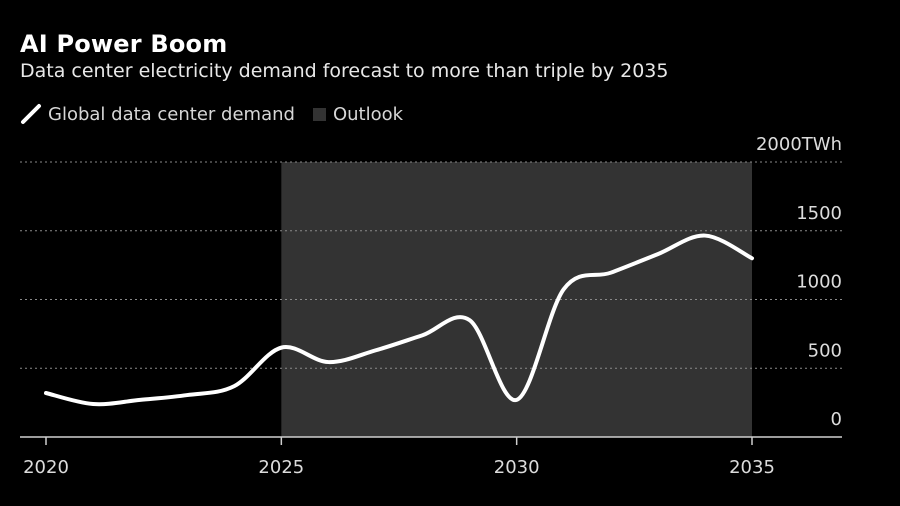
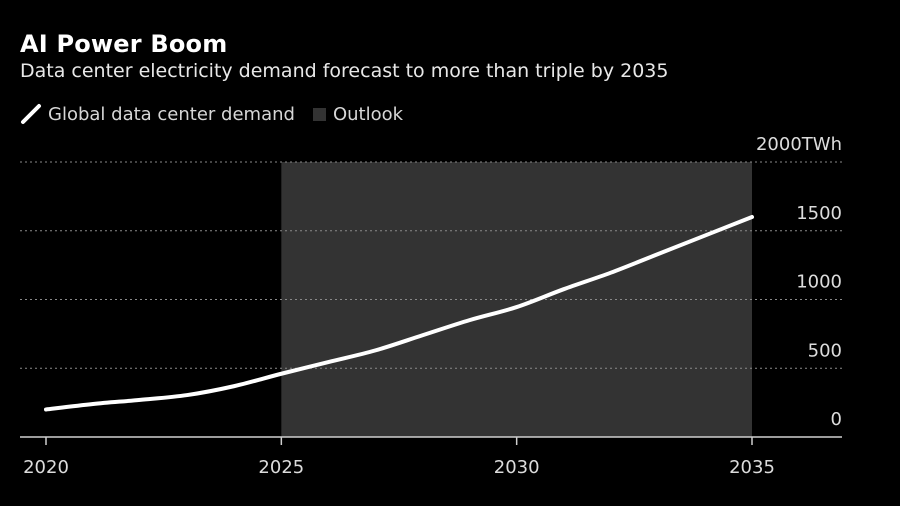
2020: 320 -> 200
2025: 650 -> 460
2030: 270 -> 940
2035: 1300 -> 1600
